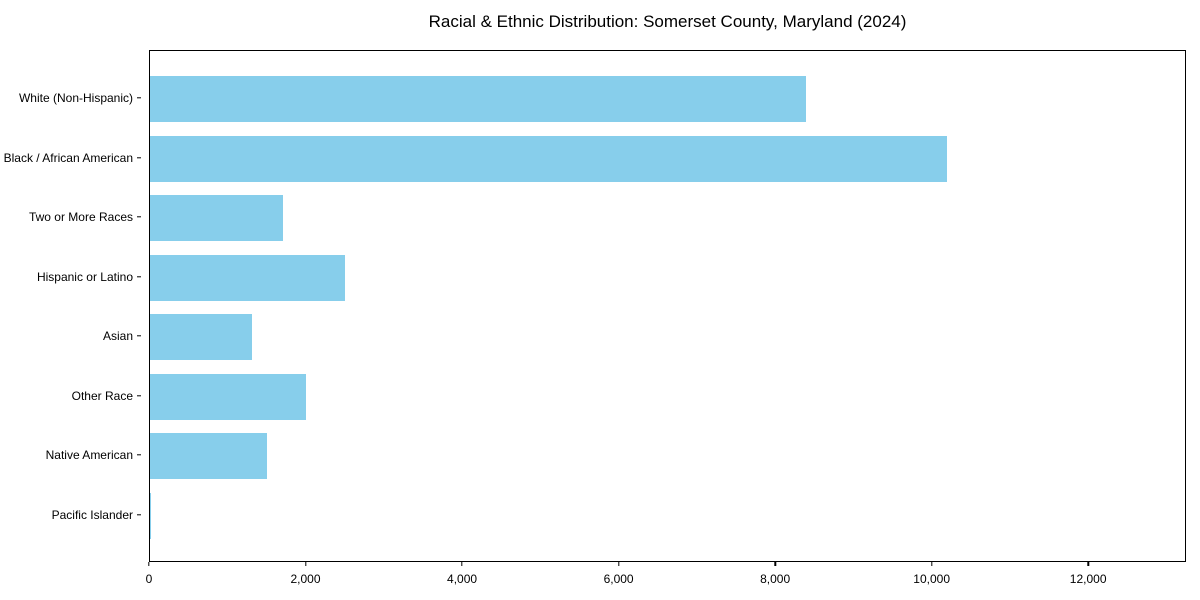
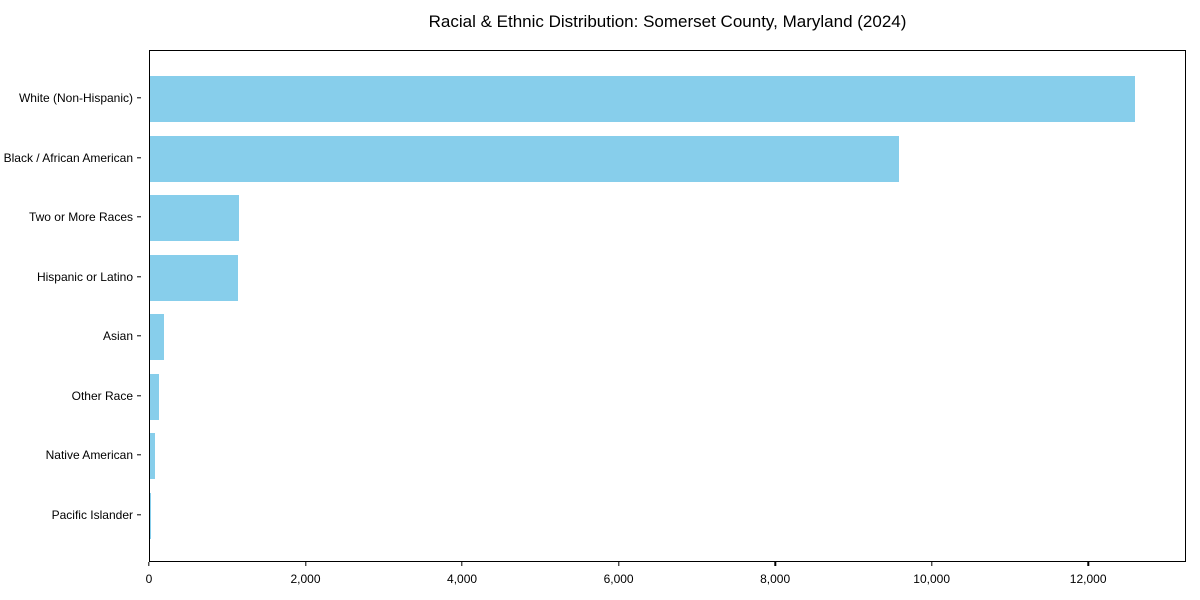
White (Non-Hispanic): 8400 -> 12600
Black / African American: 10200 -> 9600
Two or More Races: 1700 -> 1100
Hispanic or Latino: 2500 -> 1100
Asian: 1300 -> 200
Other Race: 2000 -> 100
Native American: 1500 -> 100
